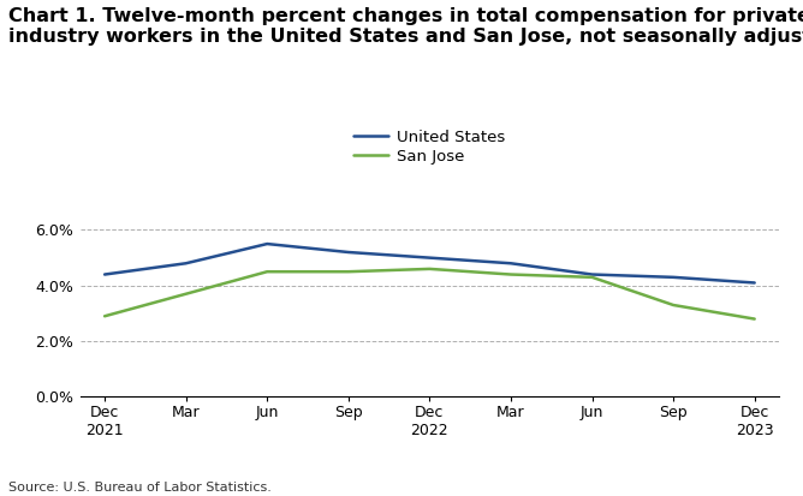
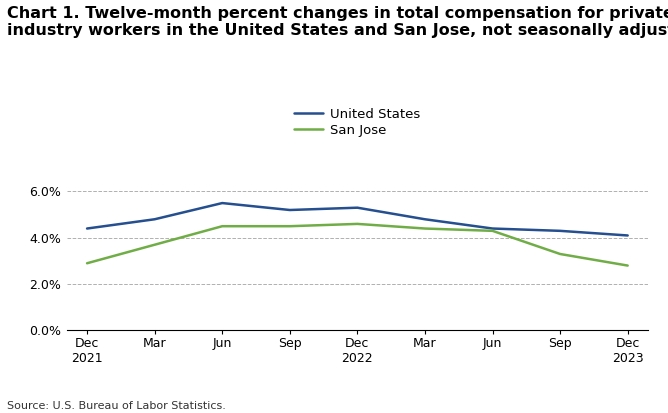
United States/Dec 2022: 5.0% -> 5.3%
